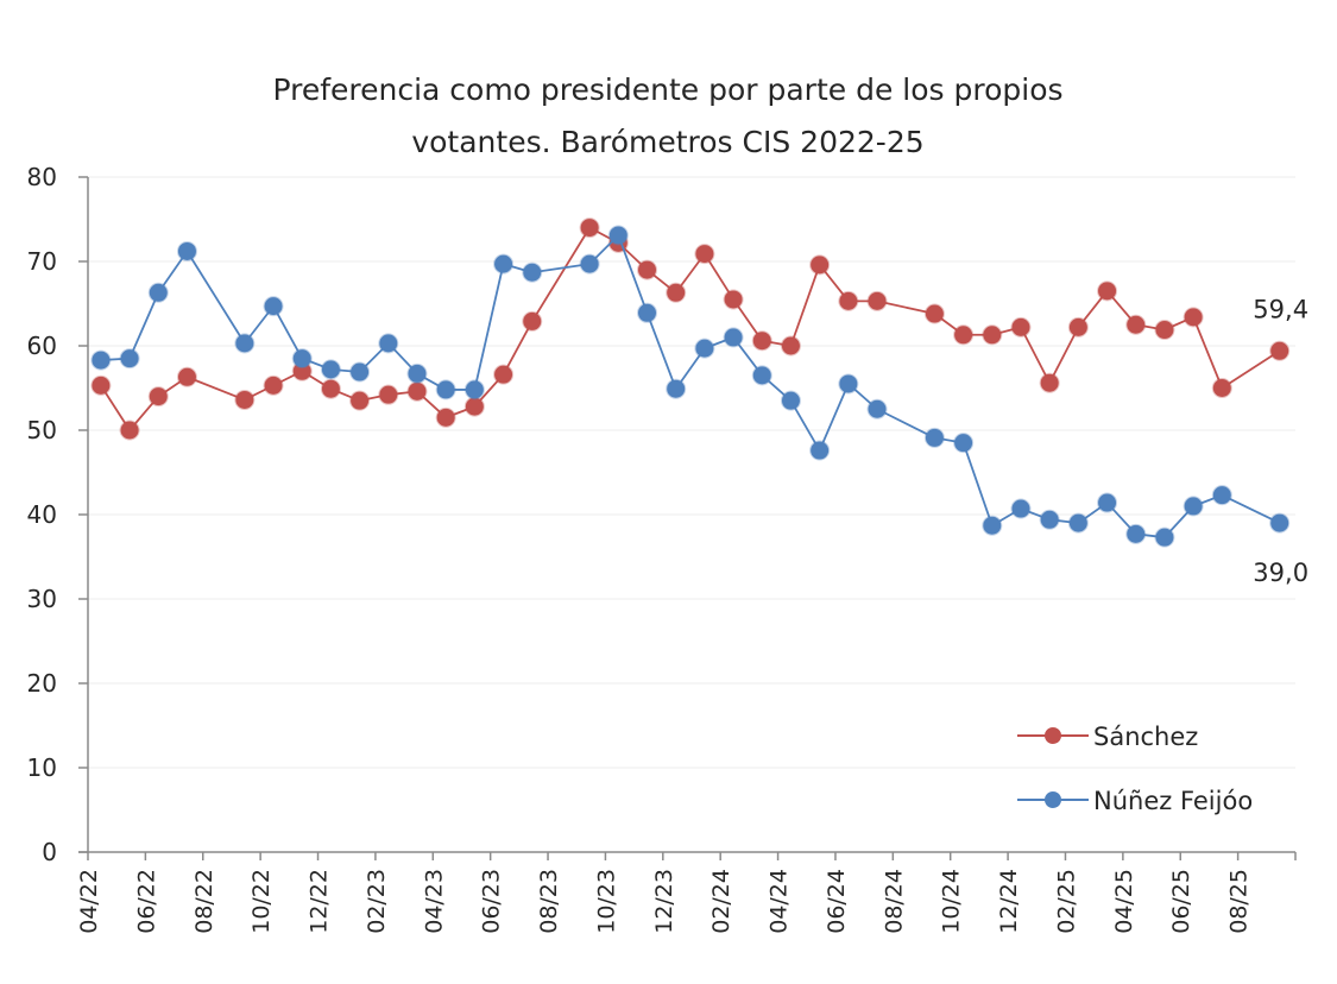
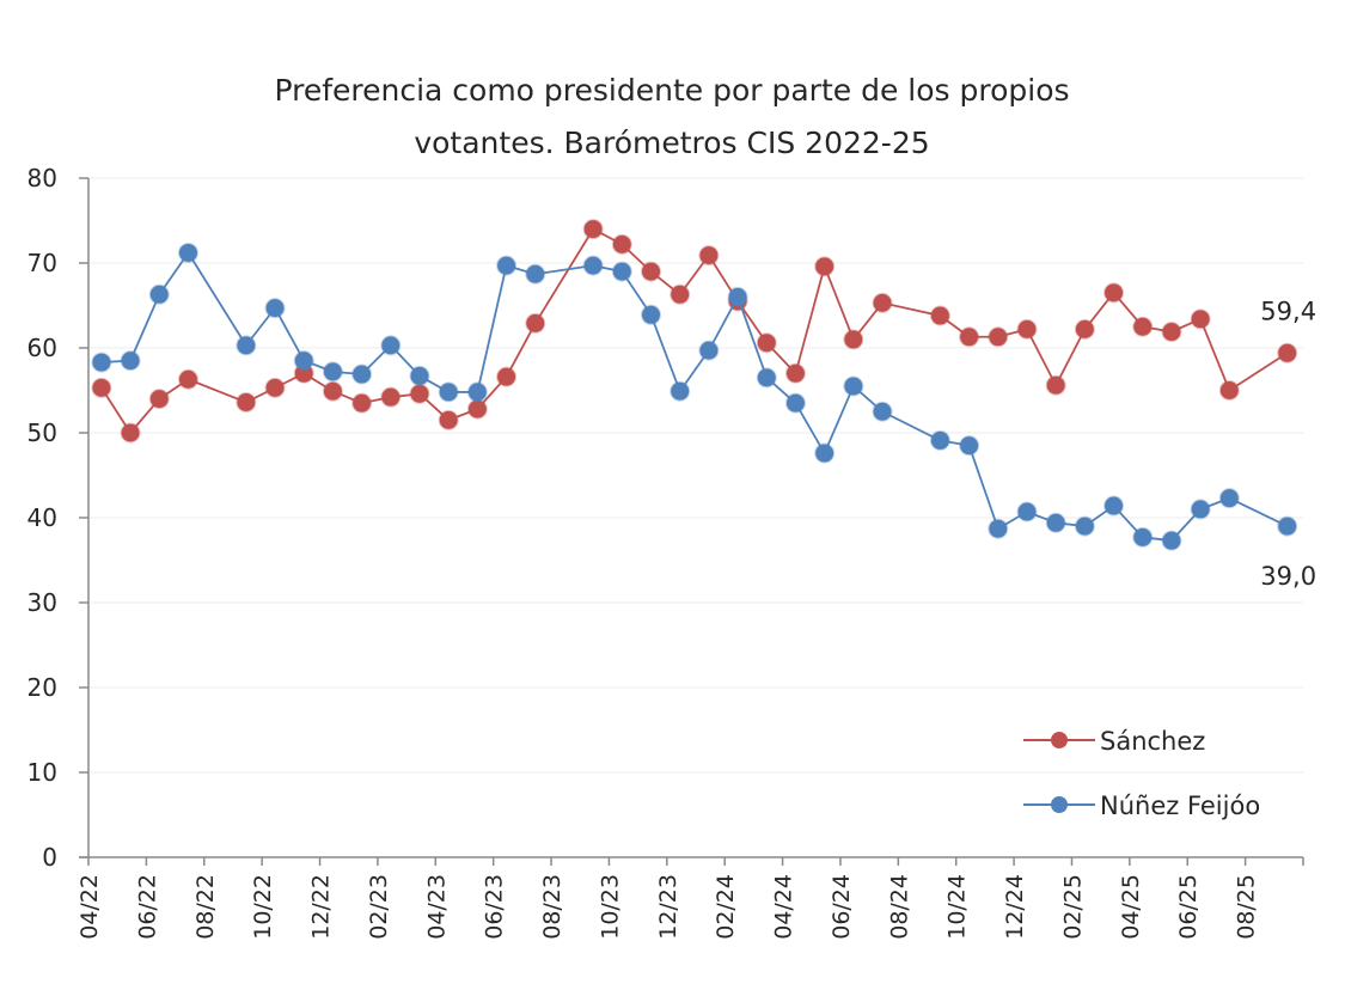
Núñez Feijóo/10/23: 73 -> 69
Núñez Feijóo/02/24: 61 -> 66
Sánchez/04/24: 60 -> 57
Sánchez/06/24: 65 -> 61
